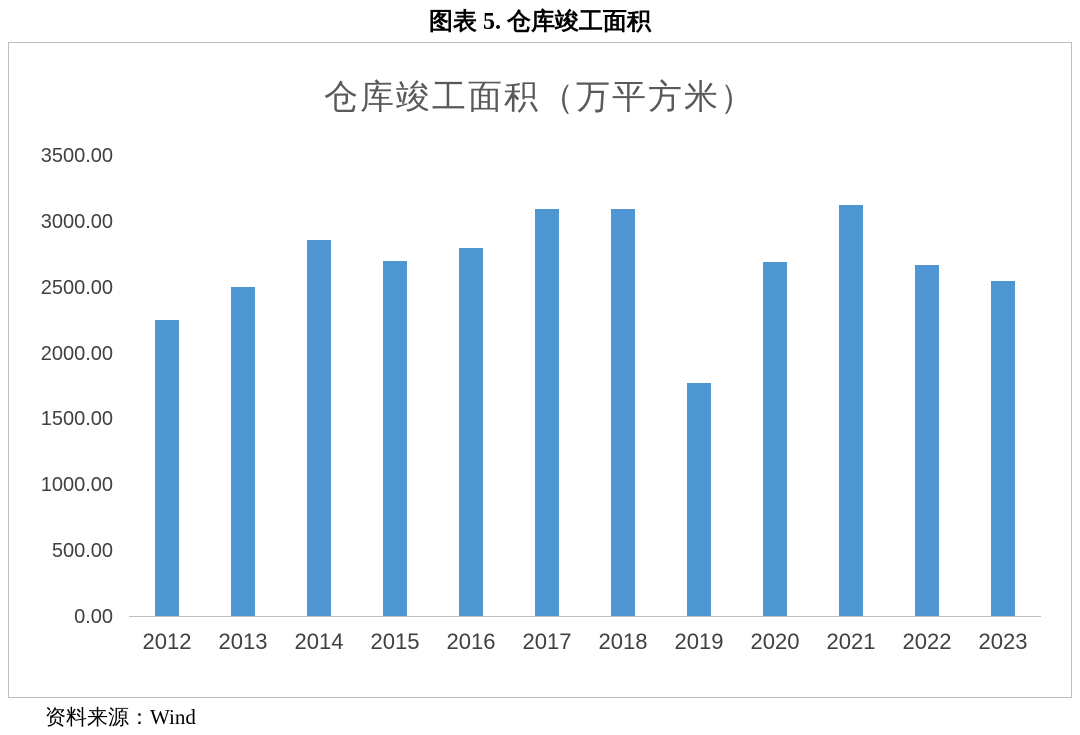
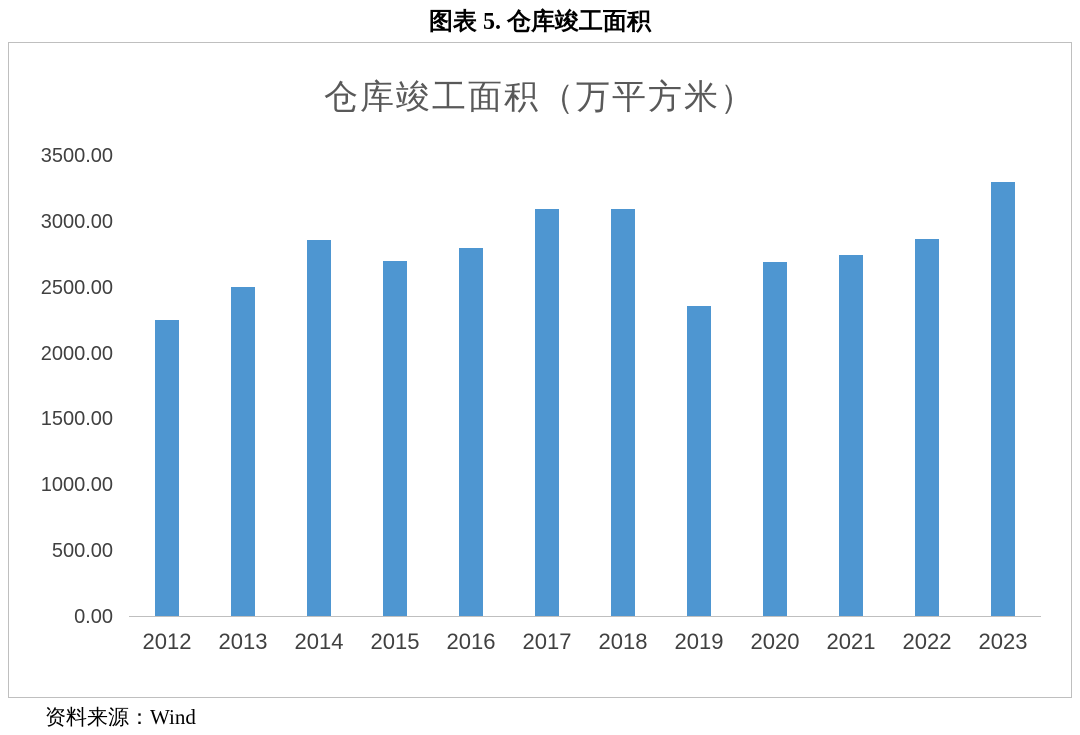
2019: 1770 -> 2360
2021: 3130 -> 2750
2022: 2670 -> 2870
2023: 2550 -> 3300
